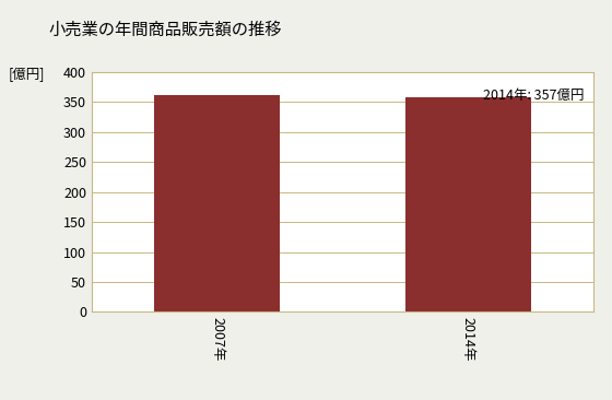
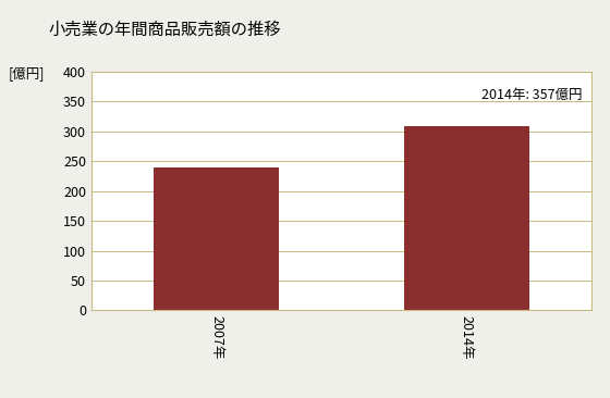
2007年: 362 -> 240
2014年: 357 -> 308
